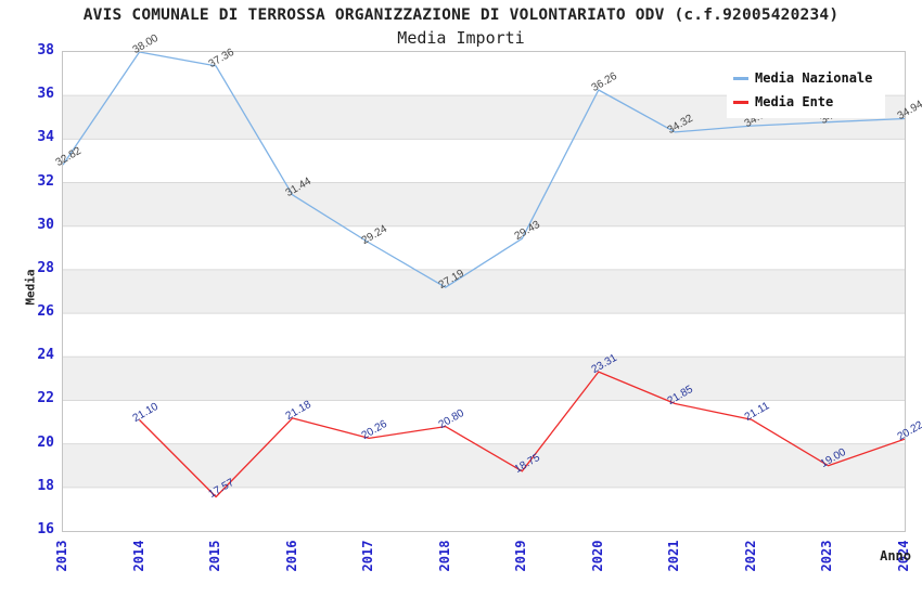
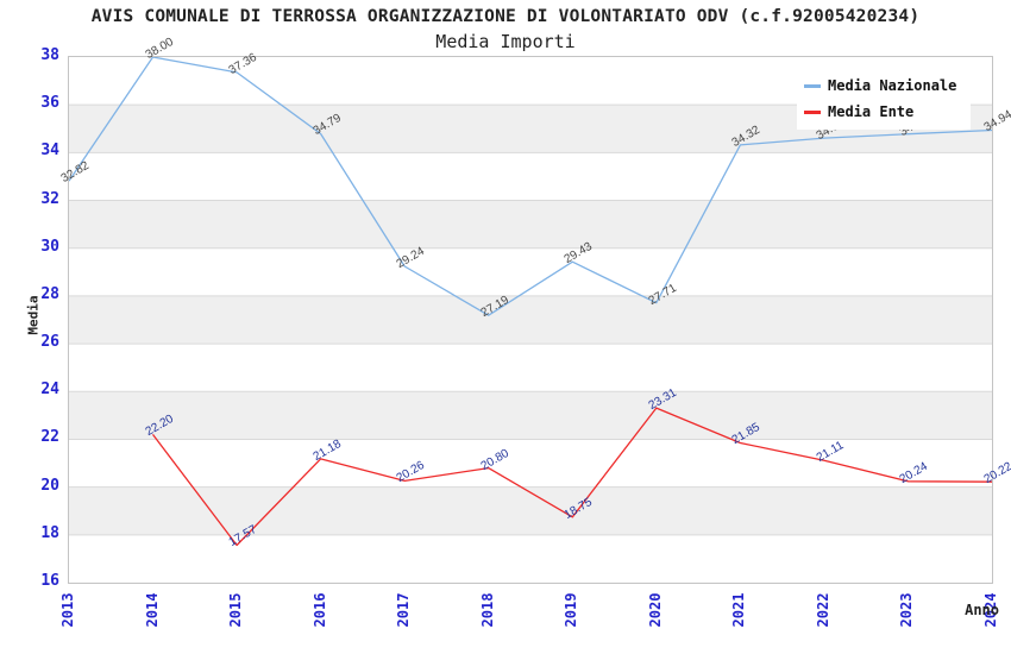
Media Ente/2014: 21.10 -> 22.20
Media Nazionale/2016: 31.44 -> 34.79
Media Nazionale/2020: 36.26 -> 27.71
Media Ente/2023: 19.00 -> 20.24
